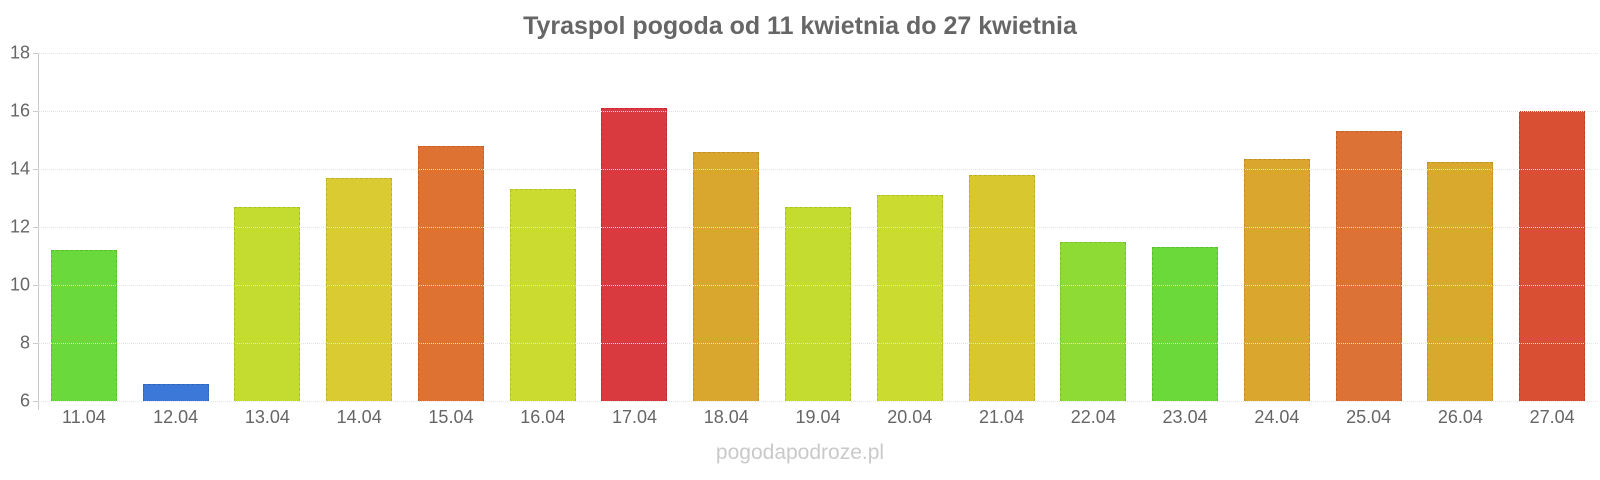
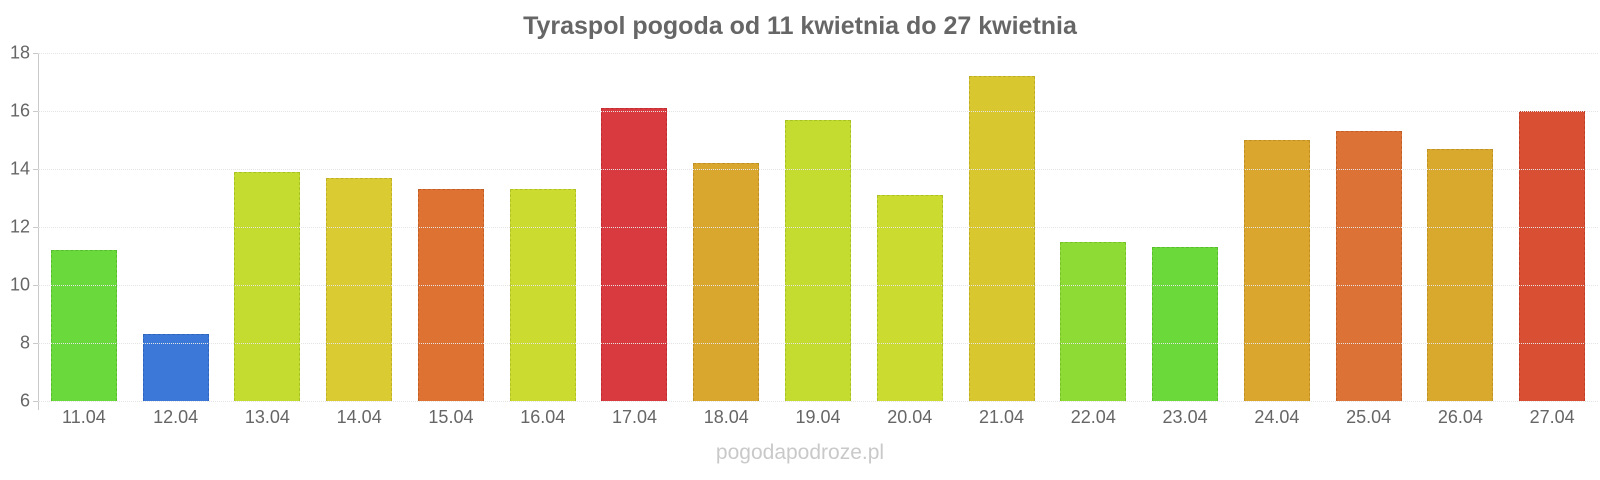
12.04: 6.6 -> 8.3
13.04: 12.7 -> 13.9
15.04: 14.8 -> 13.3
18.04: 14.6 -> 14.2
19.04: 12.7 -> 15.7
21.04: 13.8 -> 17.2
24.04: 14.3 -> 15.0
26.04: 14.2 -> 14.7
